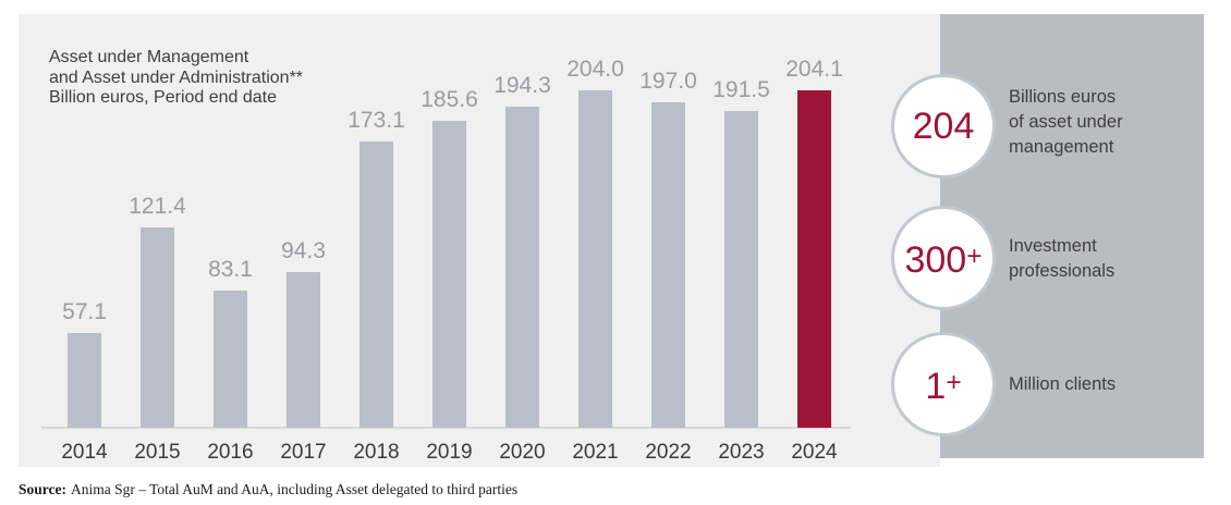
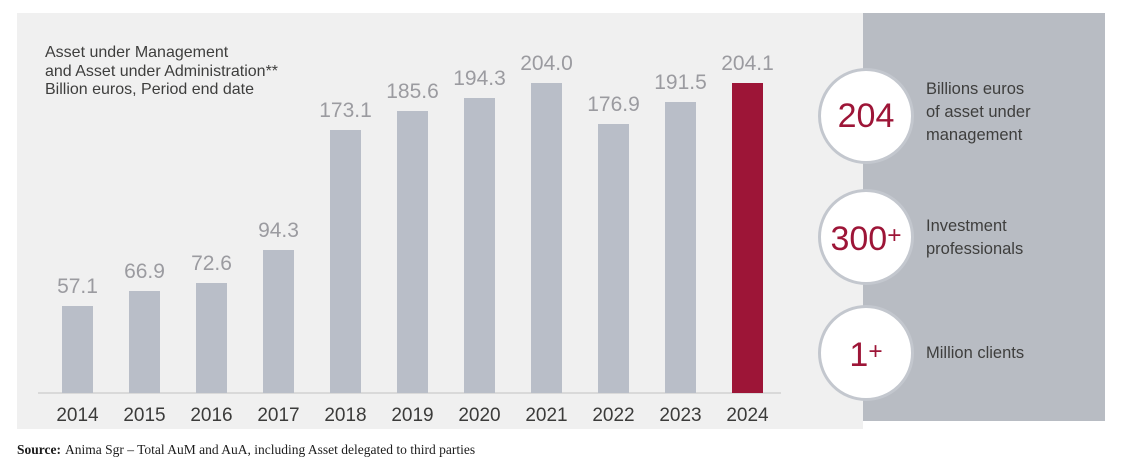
2015: 121.4 -> 66.9
2016: 83.1 -> 72.6
2022: 197.0 -> 176.9
